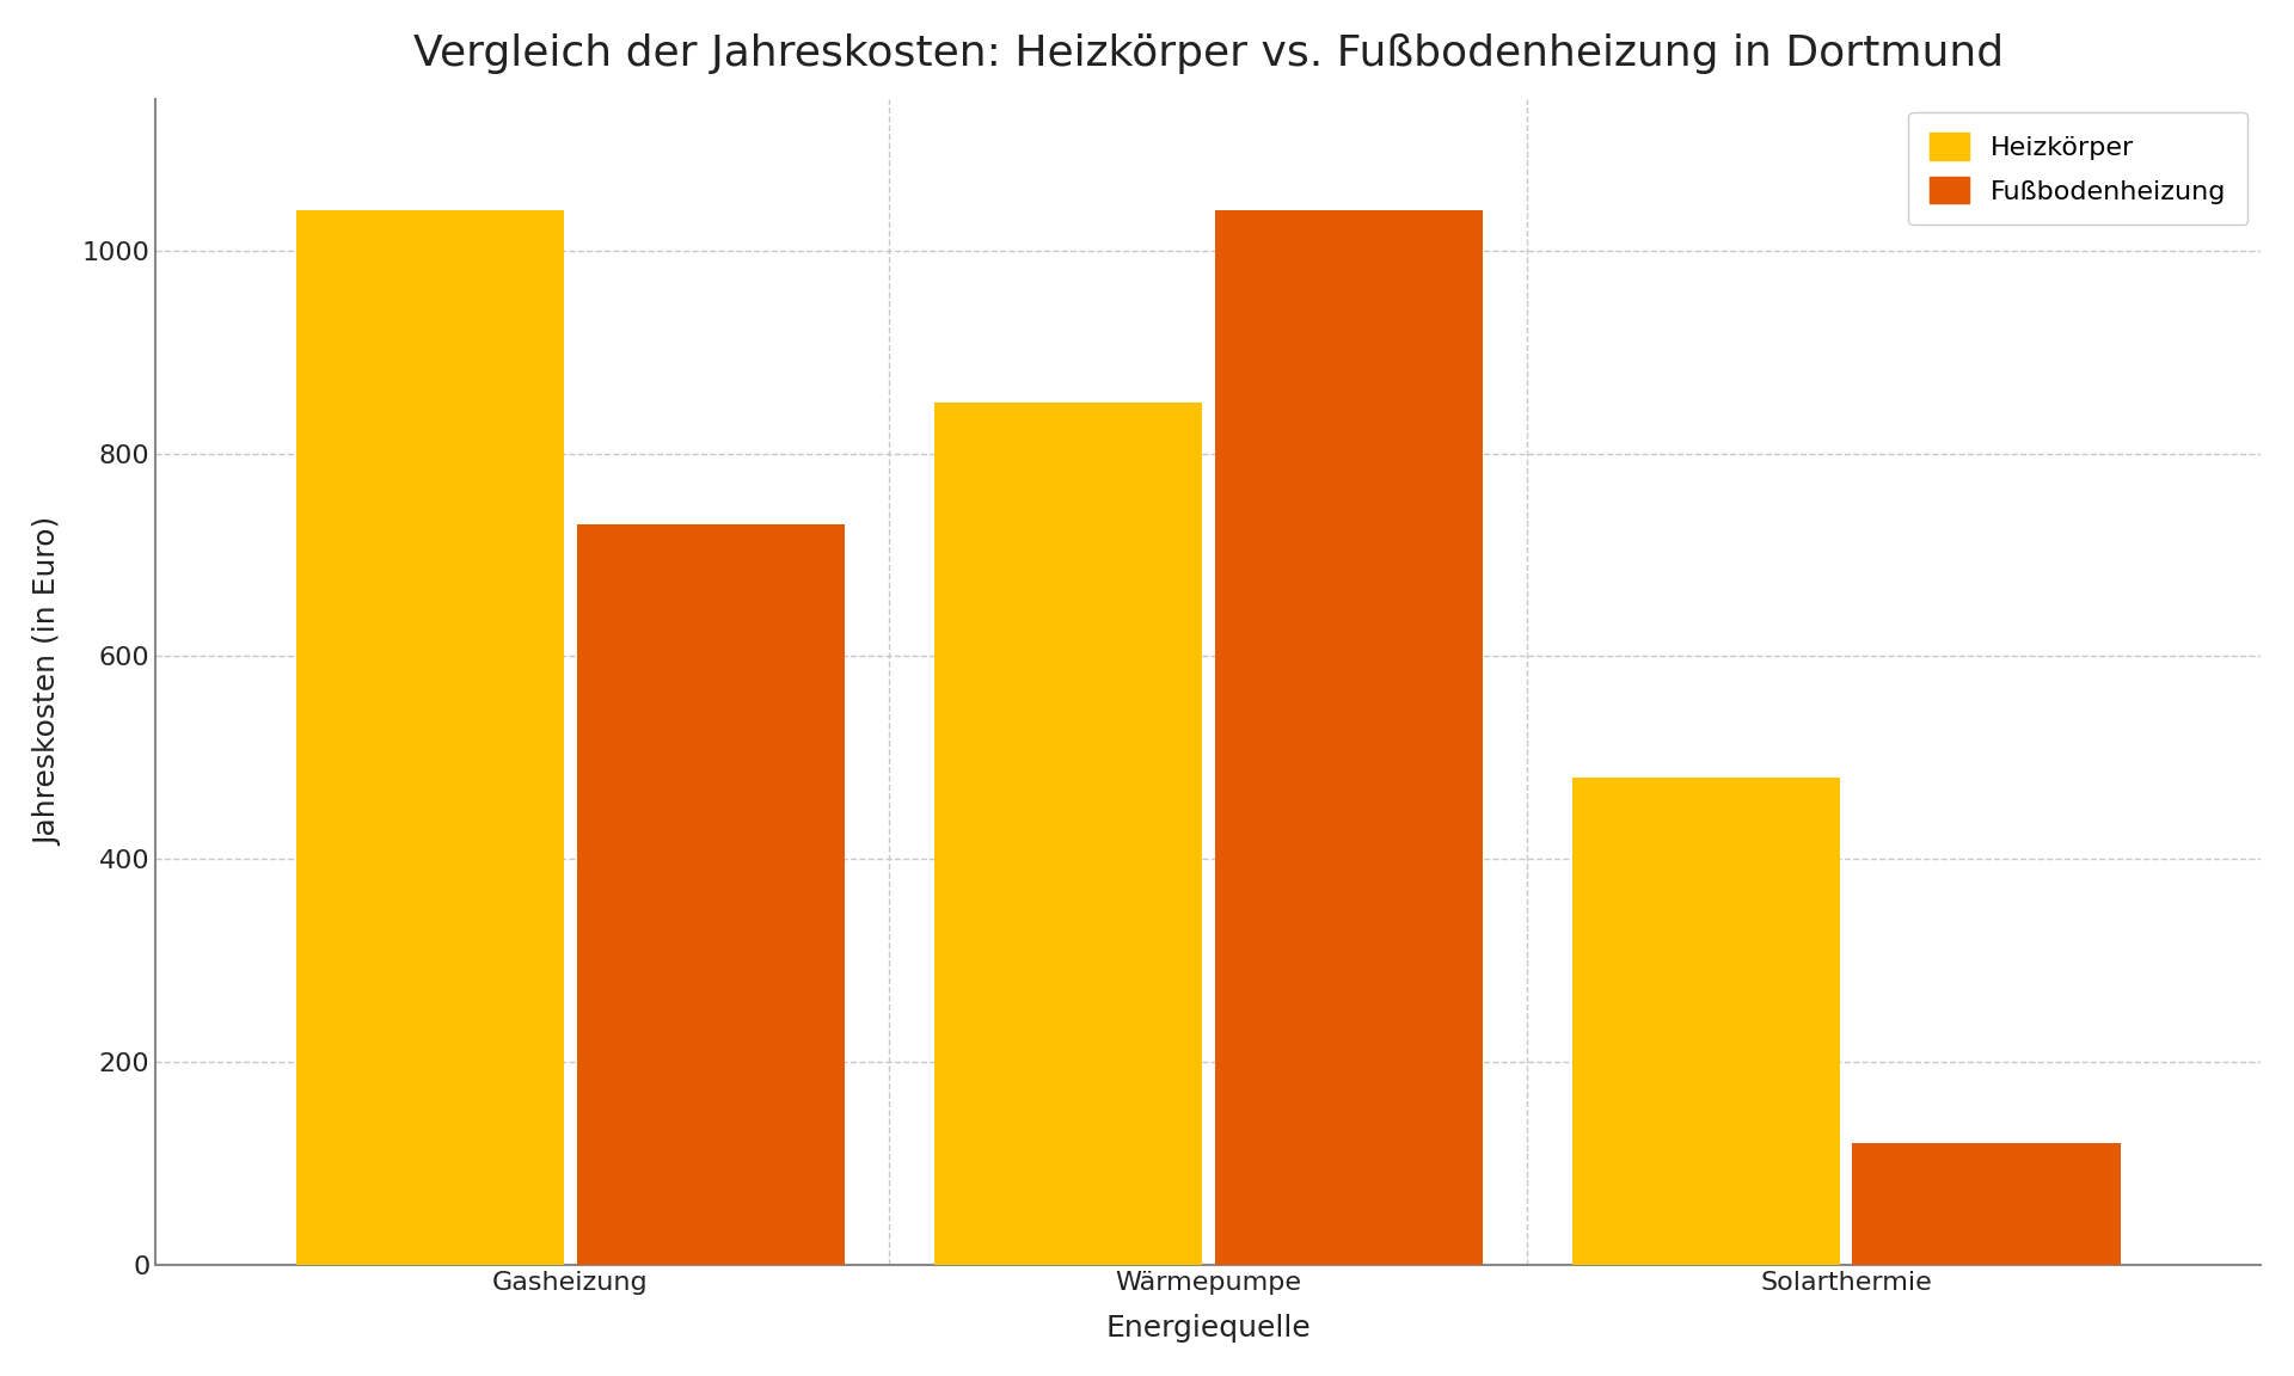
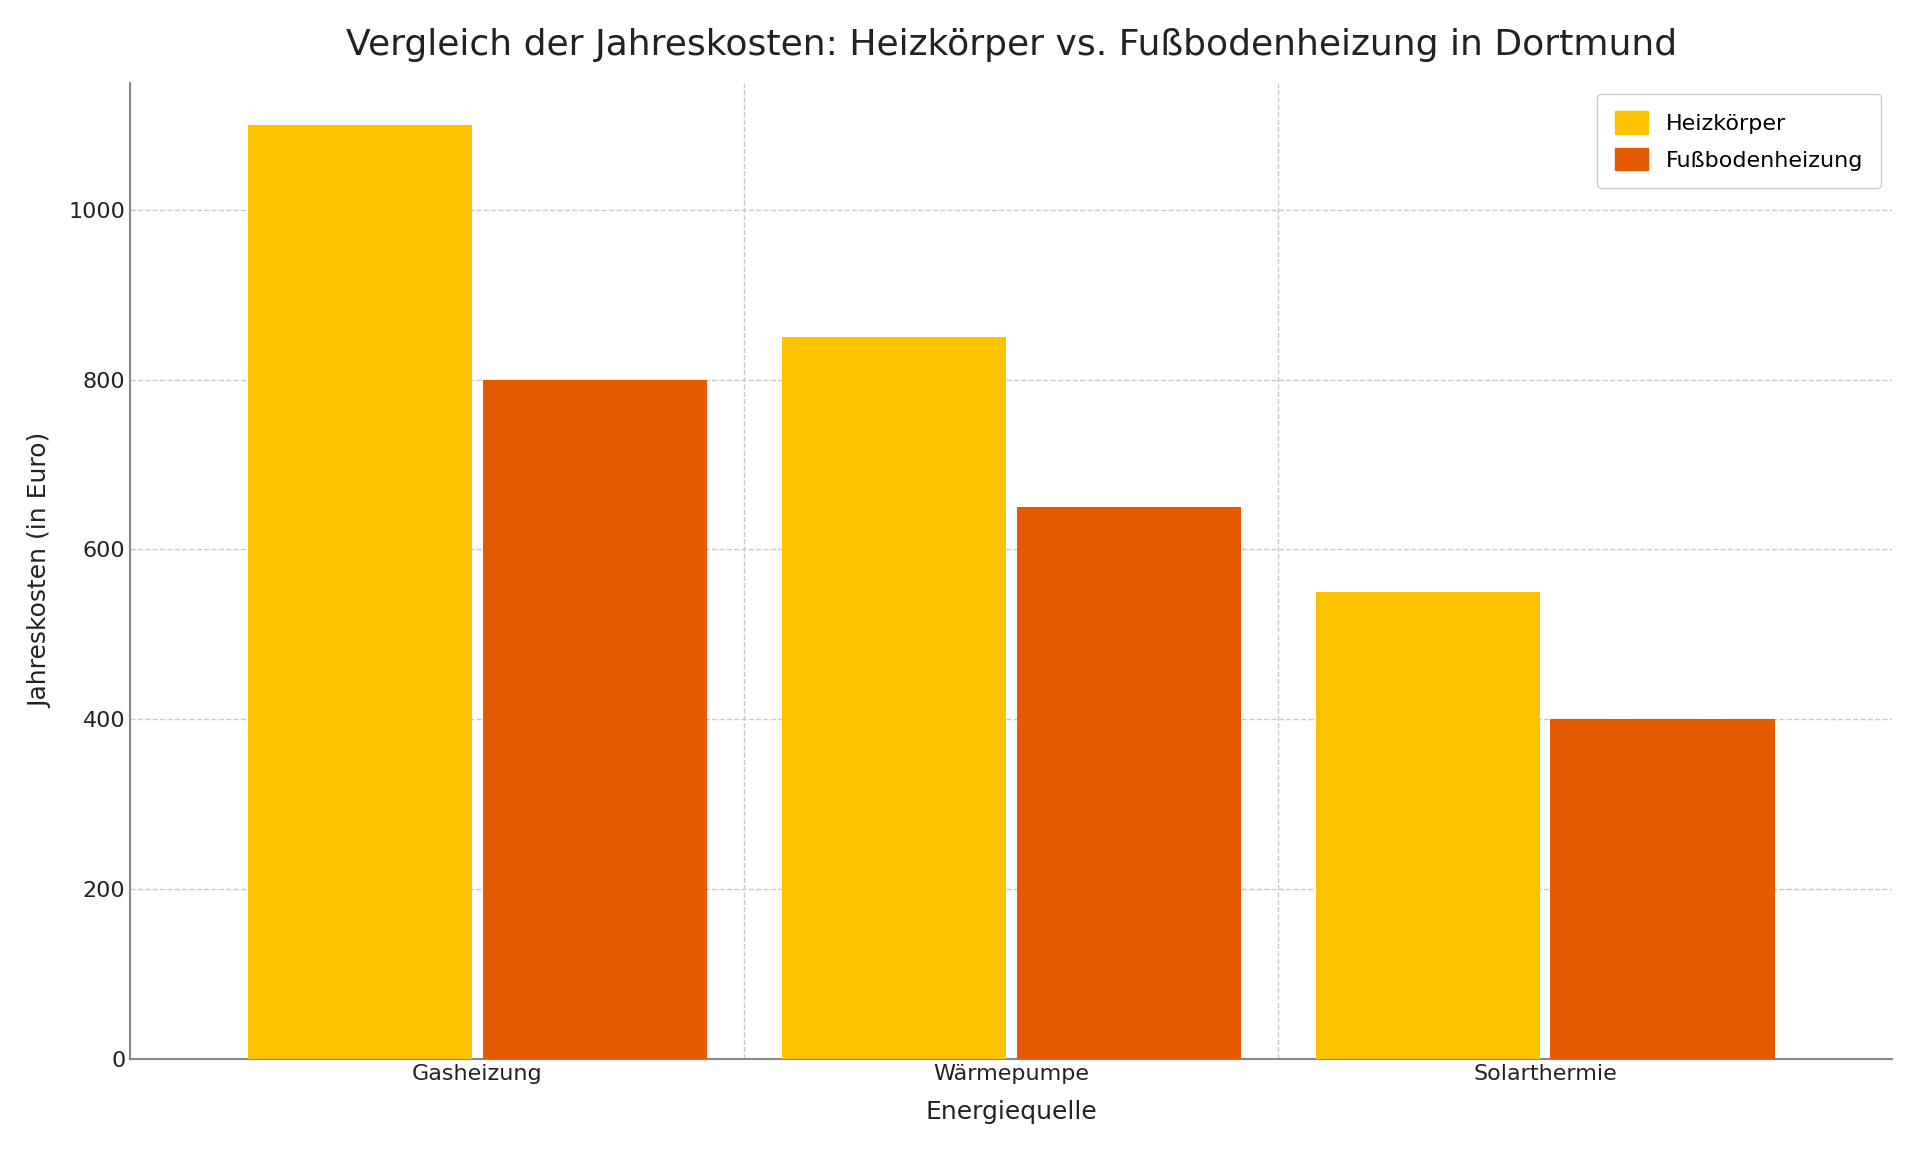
Heizkörper/Gasheizung: 1040 -> 1100
Fußbodenheizung/Gasheizung: 730 -> 800
Fußbodenheizung/Wärmepumpe: 1040 -> 650
Heizkörper/Solarthermie: 480 -> 550
Fußbodenheizung/Solarthermie: 120 -> 400
